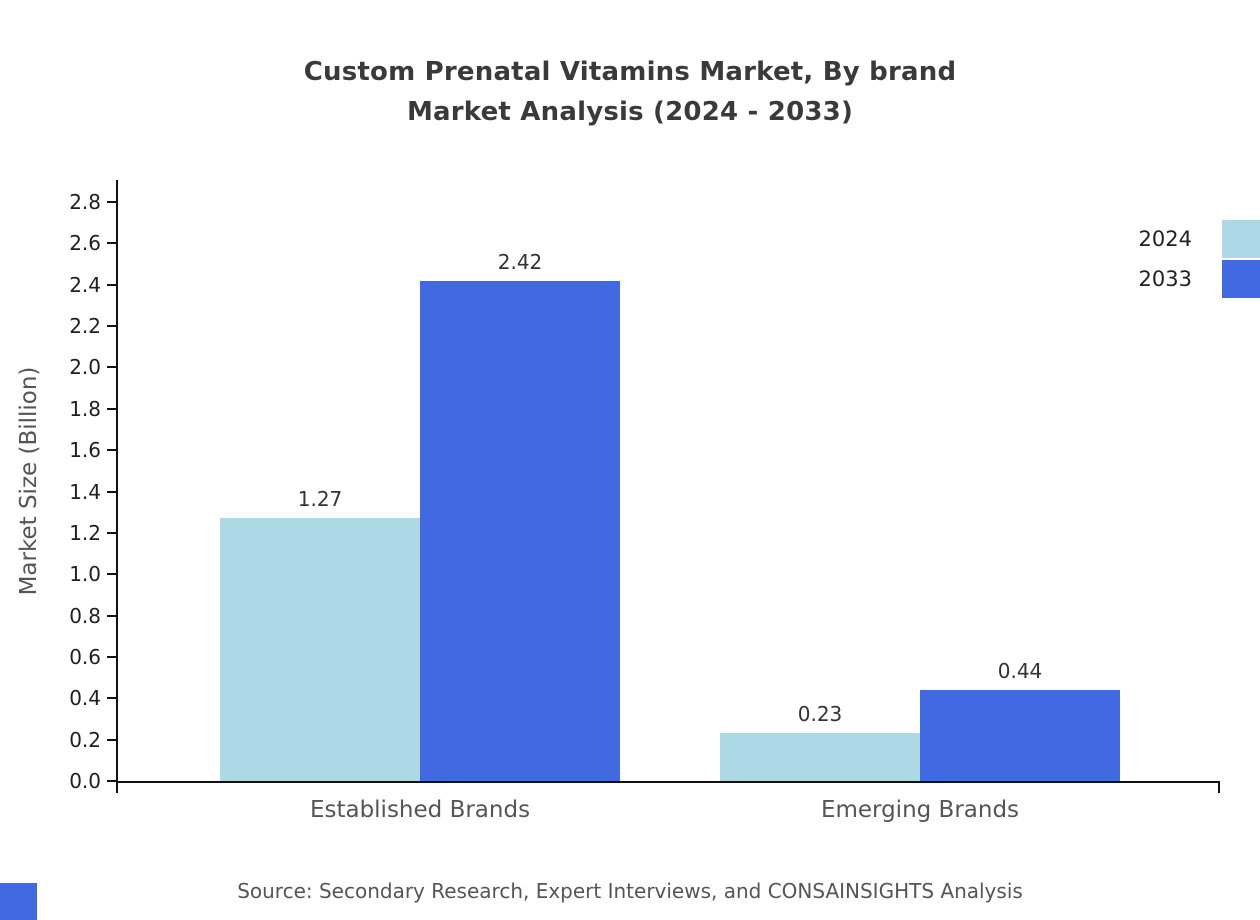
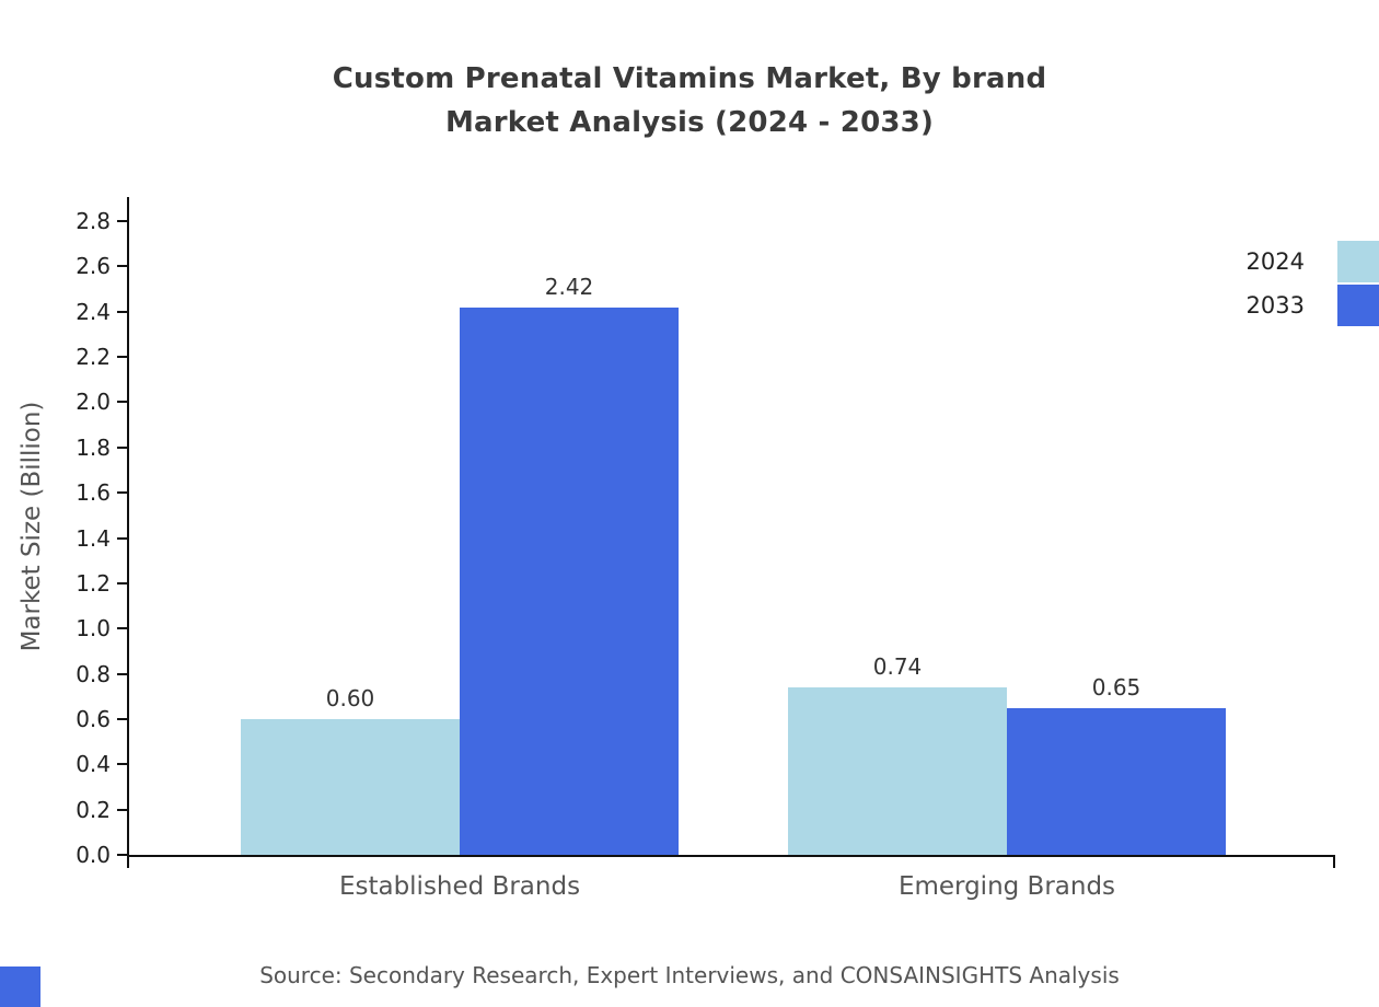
2024/Established Brands: 1.27 -> 0.60
2024/Emerging Brands: 0.23 -> 0.74
2033/Emerging Brands: 0.44 -> 0.65
